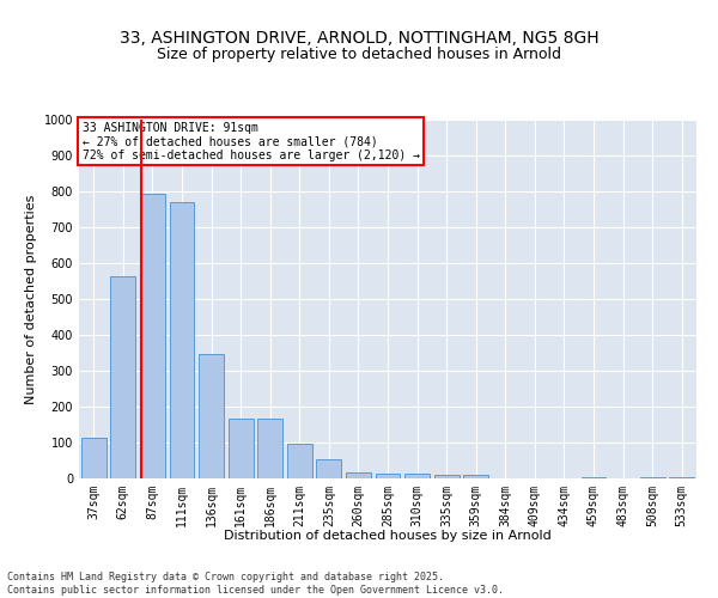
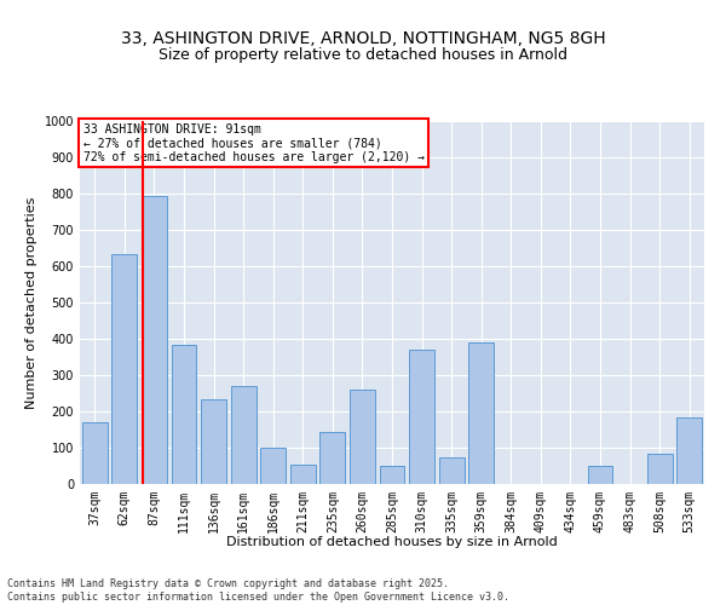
37sqm: 112 -> 170
62sqm: 563 -> 635
111sqm: 771 -> 385
136sqm: 348 -> 235
161sqm: 168 -> 270
186sqm: 168 -> 100
211sqm: 98 -> 55
235sqm: 55 -> 145
260sqm: 18 -> 260
285sqm: 13 -> 50
310sqm: 13 -> 370
335sqm: 10 -> 75
359sqm: 10 -> 390
459sqm: 5 -> 50
508sqm: 5 -> 85
533sqm: 5 -> 185
